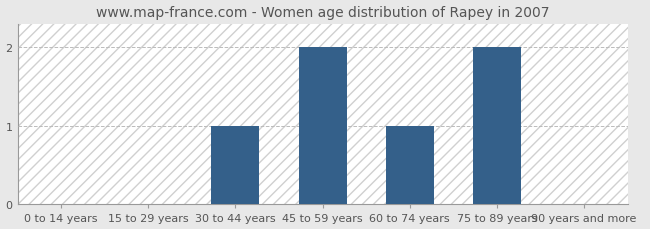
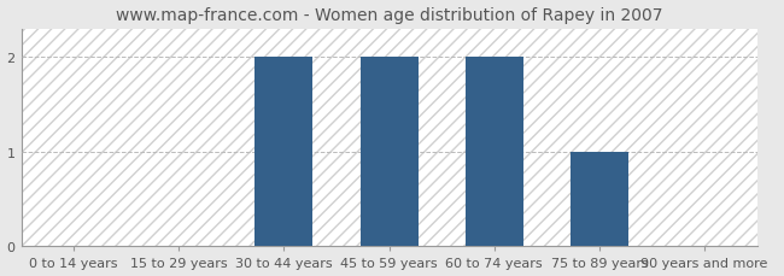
30 to 44 years: 1 -> 2
60 to 74 years: 1 -> 2
75 to 89 years: 2 -> 1
